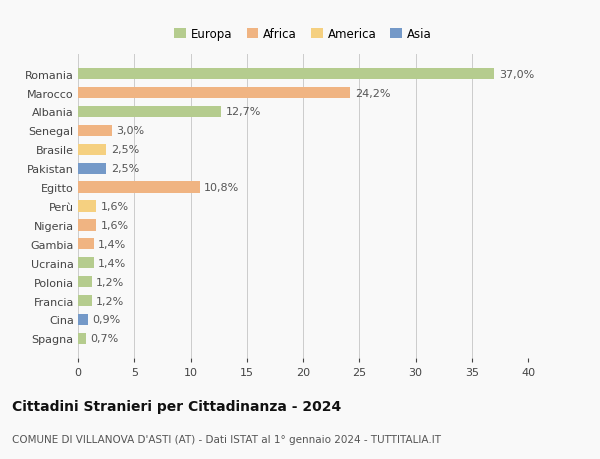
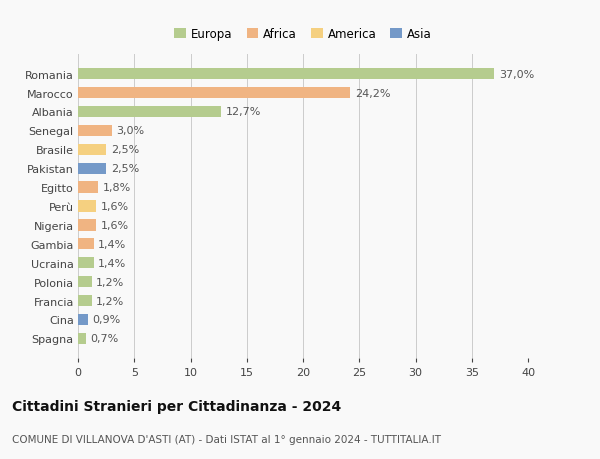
Egitto: 10,8% -> 1,8%
